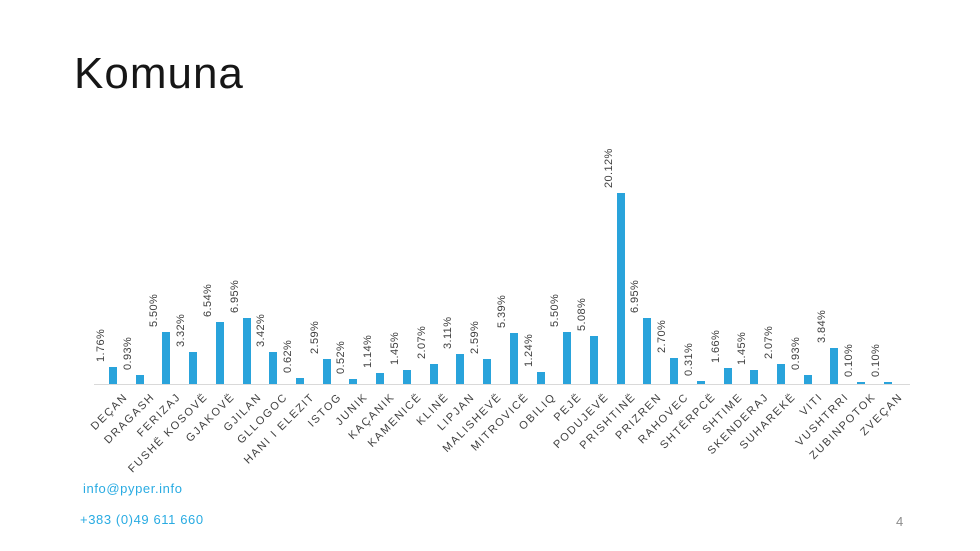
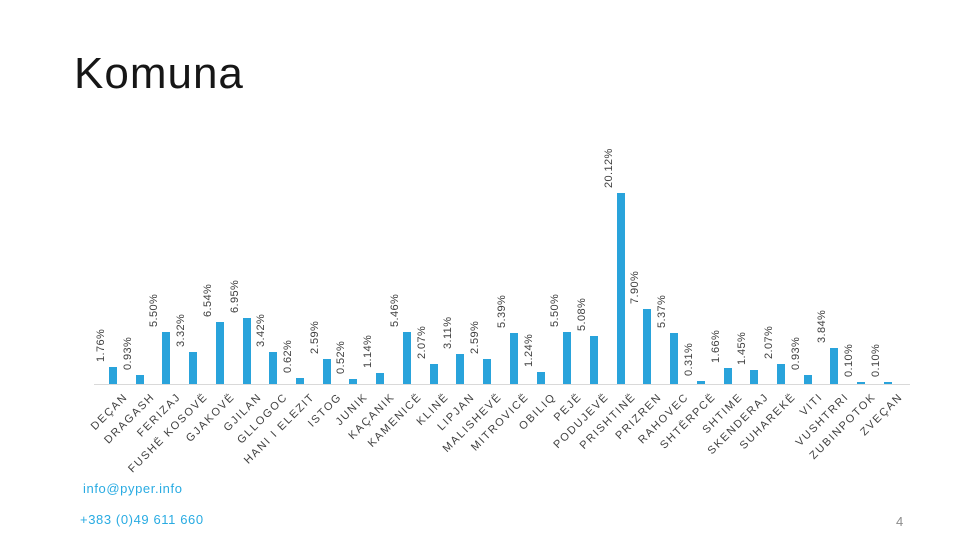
KAMENICË: 1.45% -> 5.46%
PRIZREN: 6.95% -> 7.90%
RAHOVEC: 2.70% -> 5.37%
